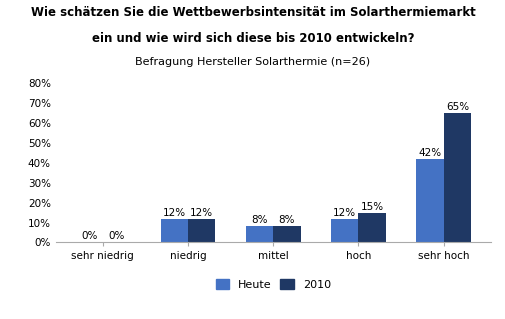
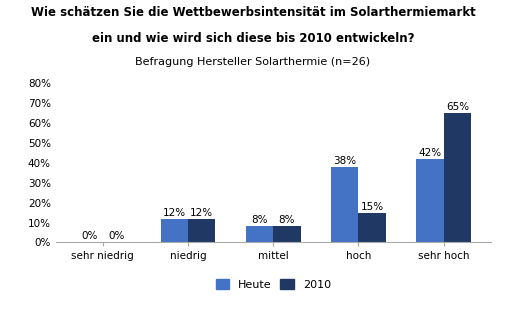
Heute/hoch: 12% -> 38%
